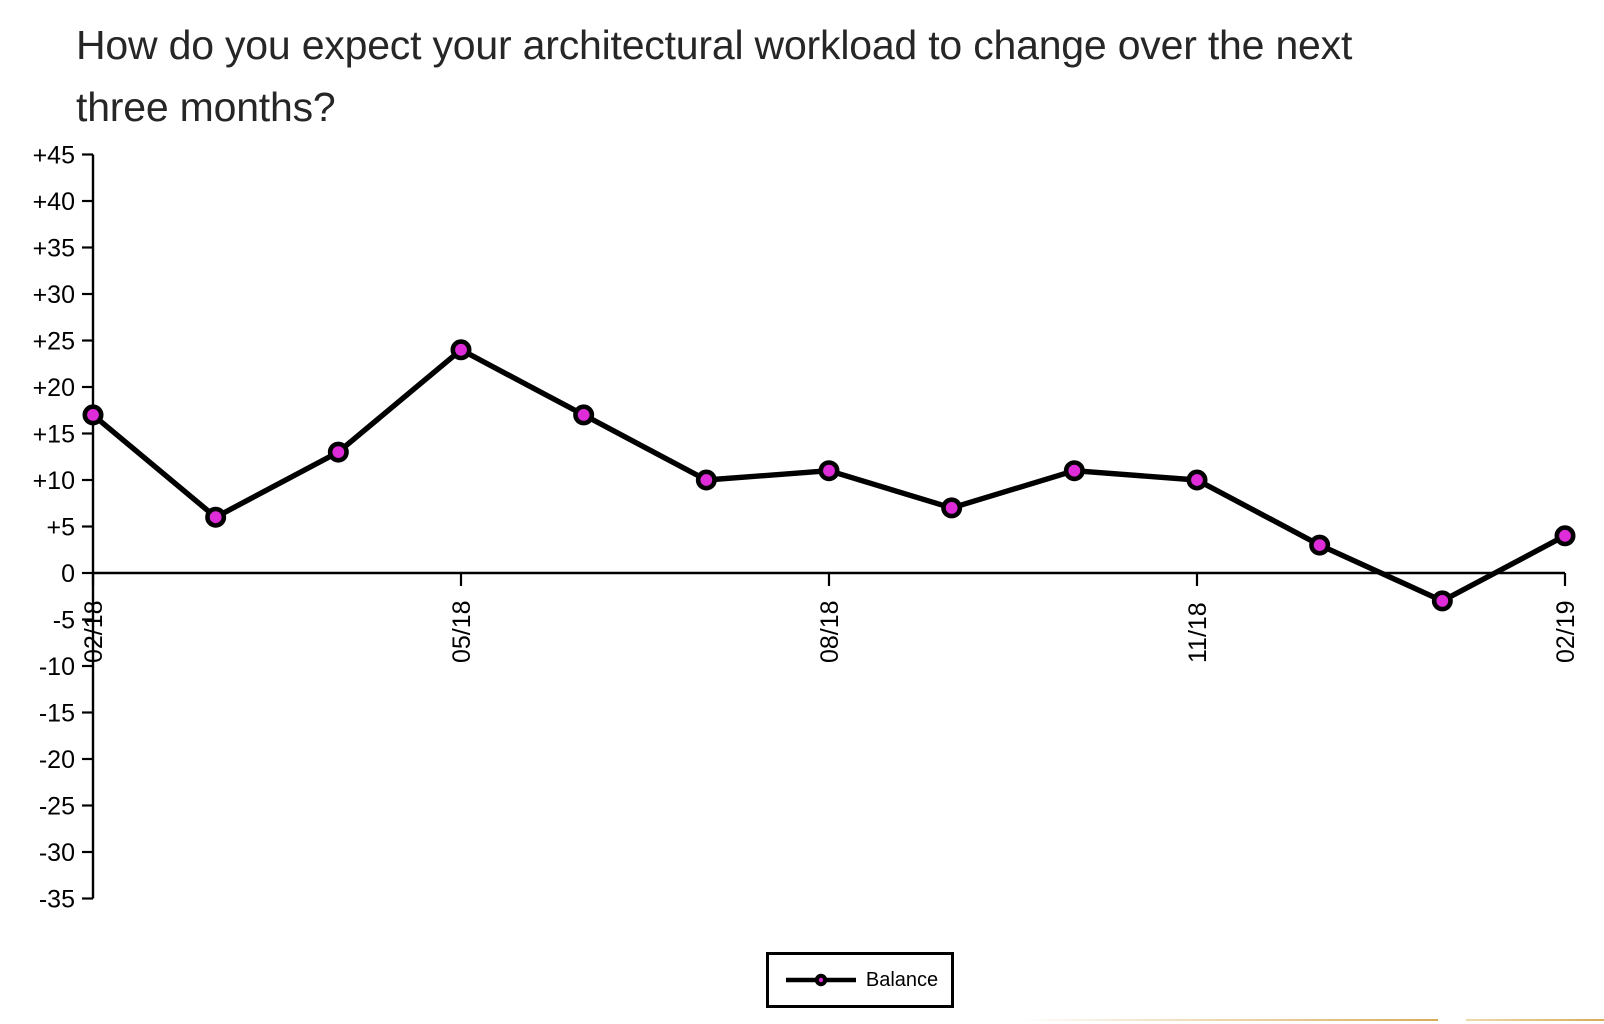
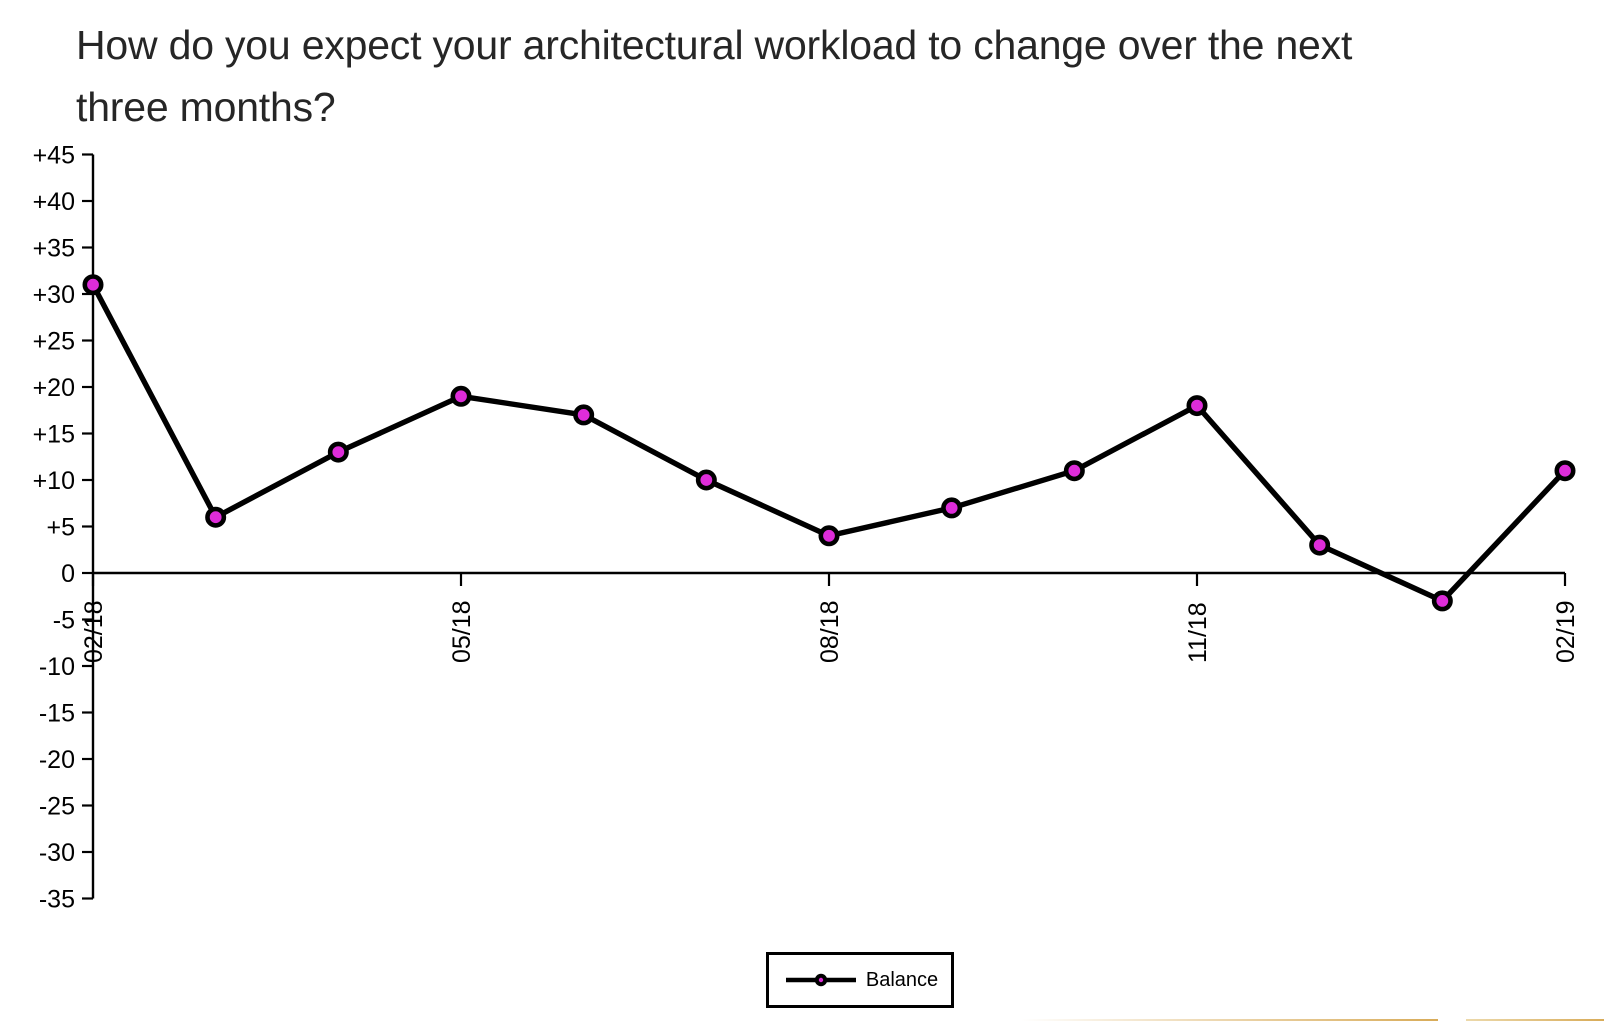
02/18: 17 -> 31
05/18: 24 -> 19
08/18: 11 -> 4
11/18: 10 -> 18
02/19: 4 -> 11
